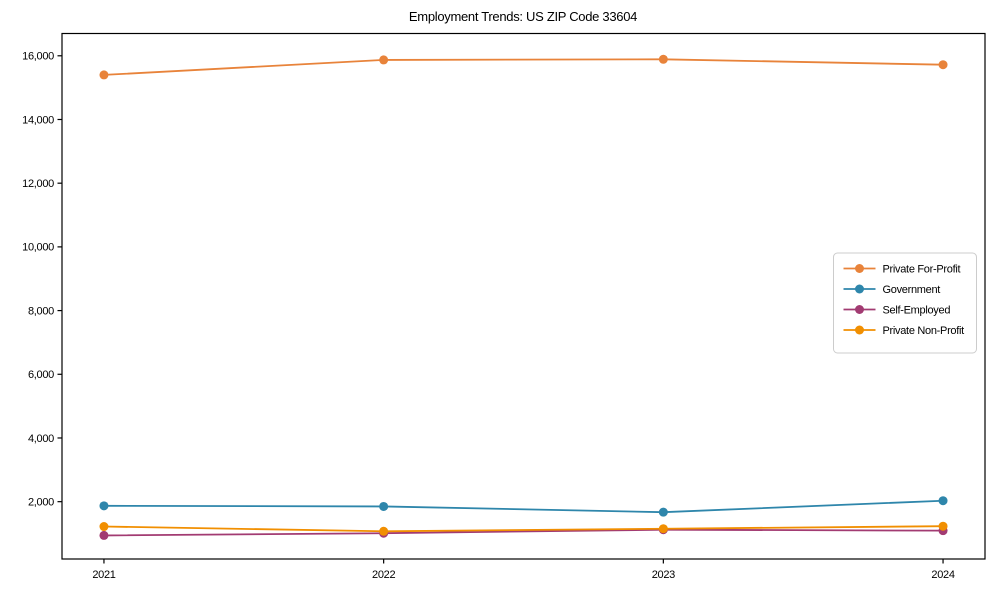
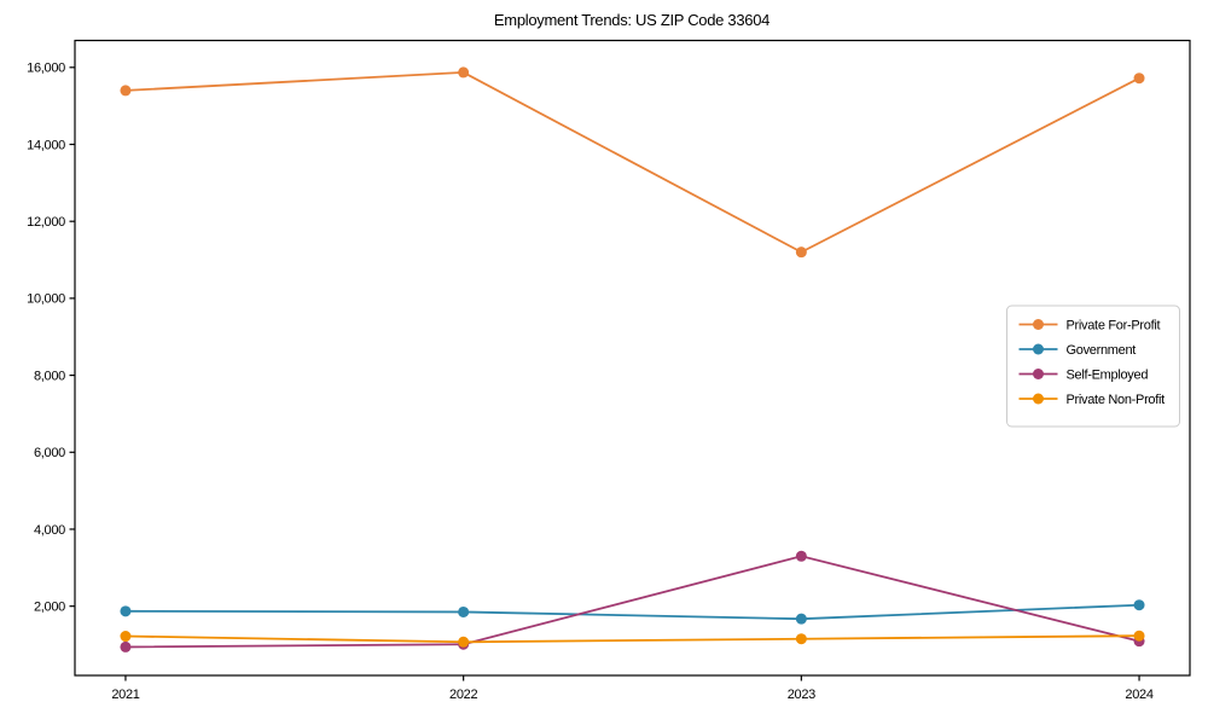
Private For-Profit/2023: 15900 -> 11200
Self-Employed/2023: 1100 -> 3300
